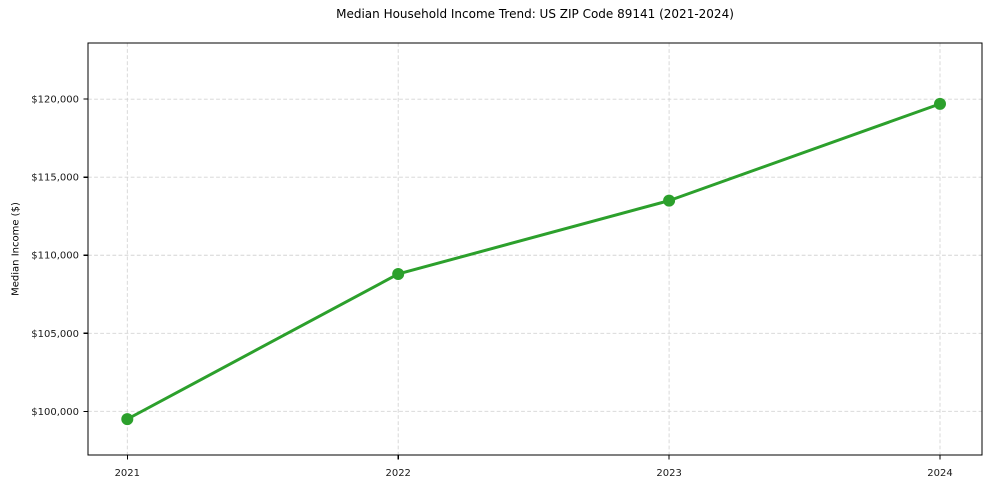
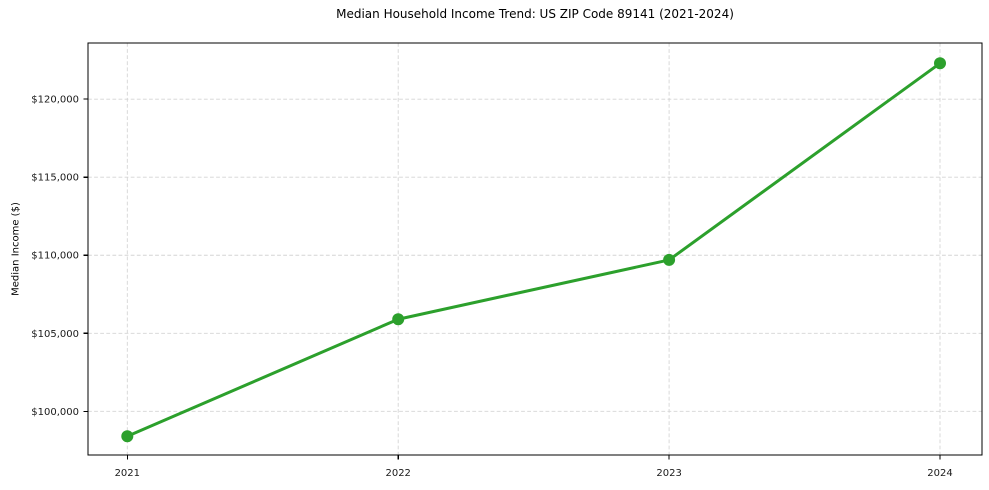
2021: $99500 -> $98400
2022: $108800 -> $105900
2023: $113500 -> $109700
2024: $119700 -> $122300
